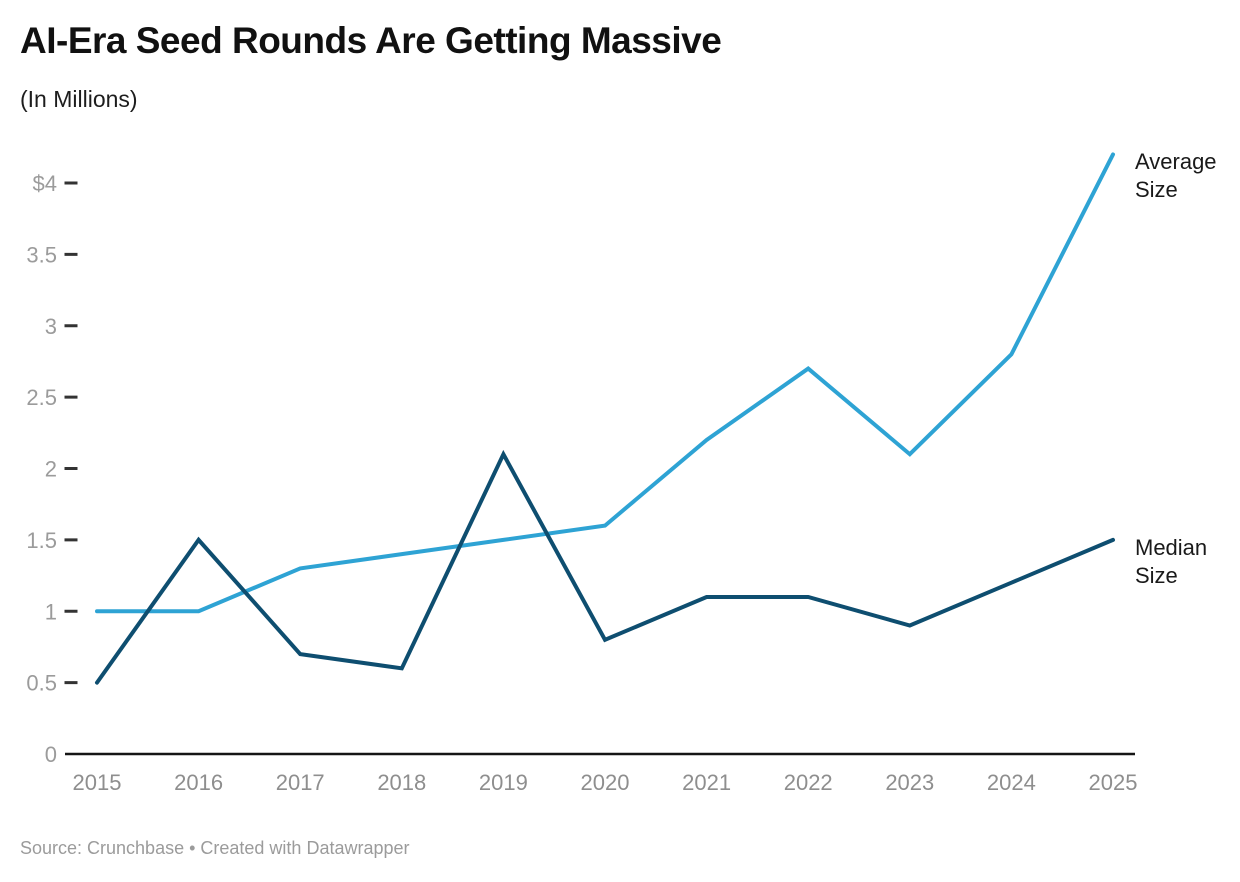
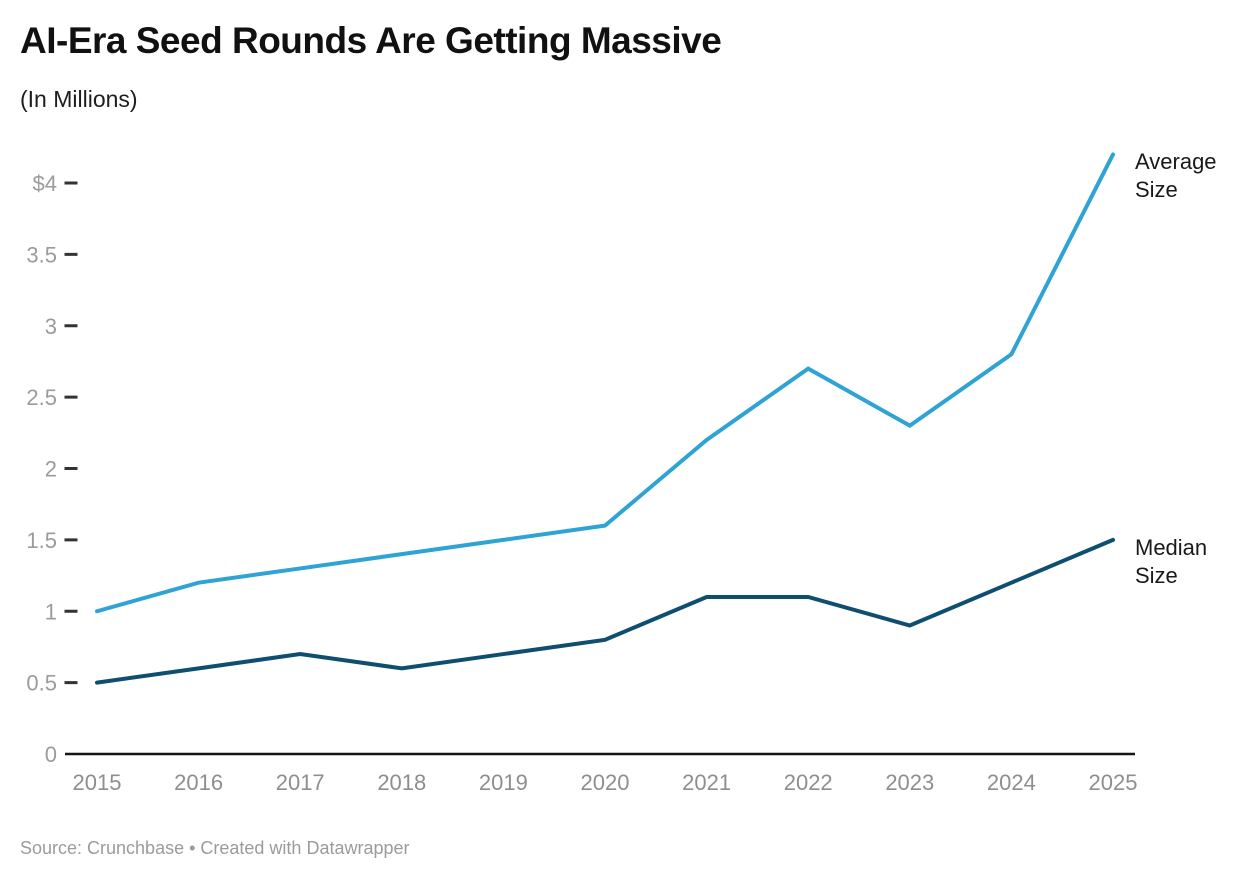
Average Size/2016: $1.0 -> $1.2
Median Size/2016: $1.5 -> $0.6
Median Size/2019: $2.1 -> $0.7
Average Size/2023: $2.1 -> $2.3
